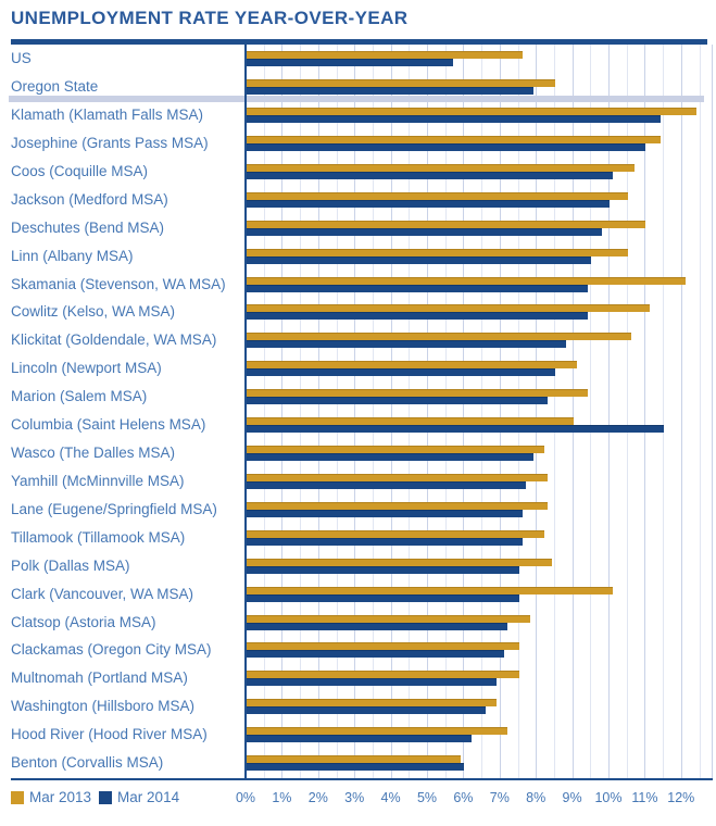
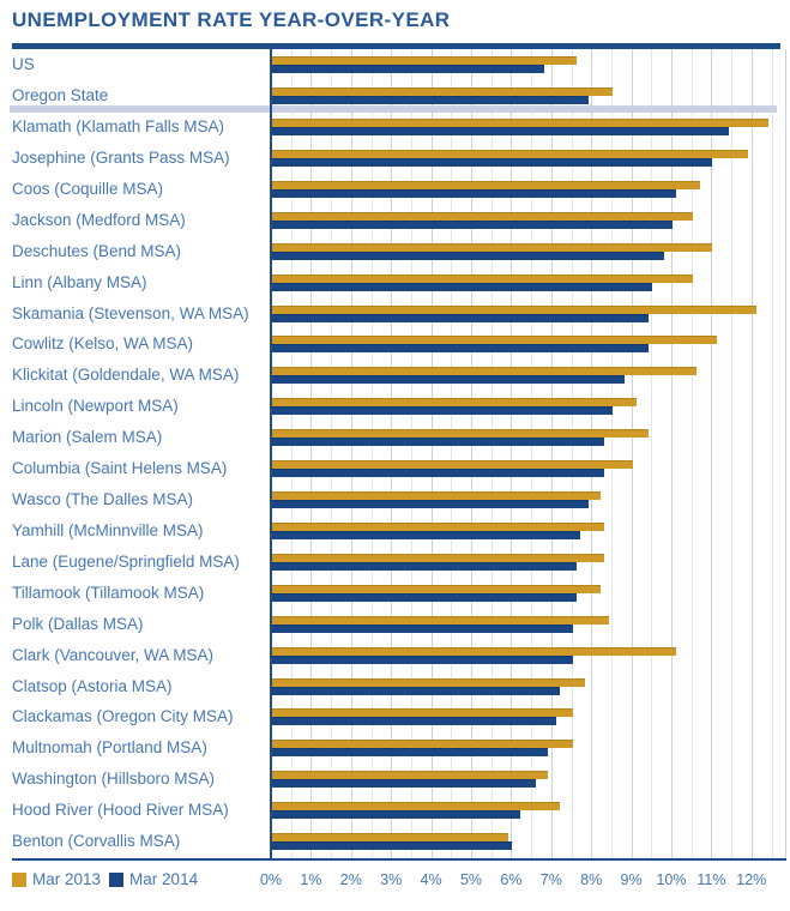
Mar 2014/US: 5.7% -> 6.8%
Mar 2013/Josephine (Grants Pass MSA): 11.4% -> 11.9%
Mar 2014/Columbia (Saint Helens MSA): 11.5% -> 8.3%
